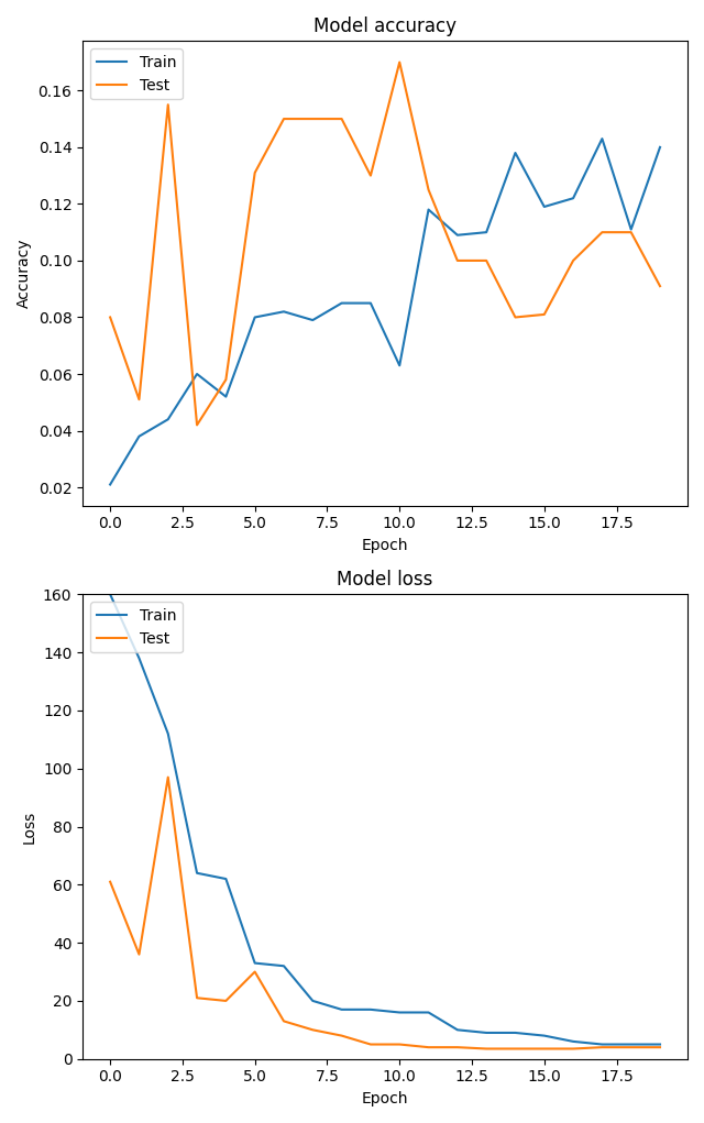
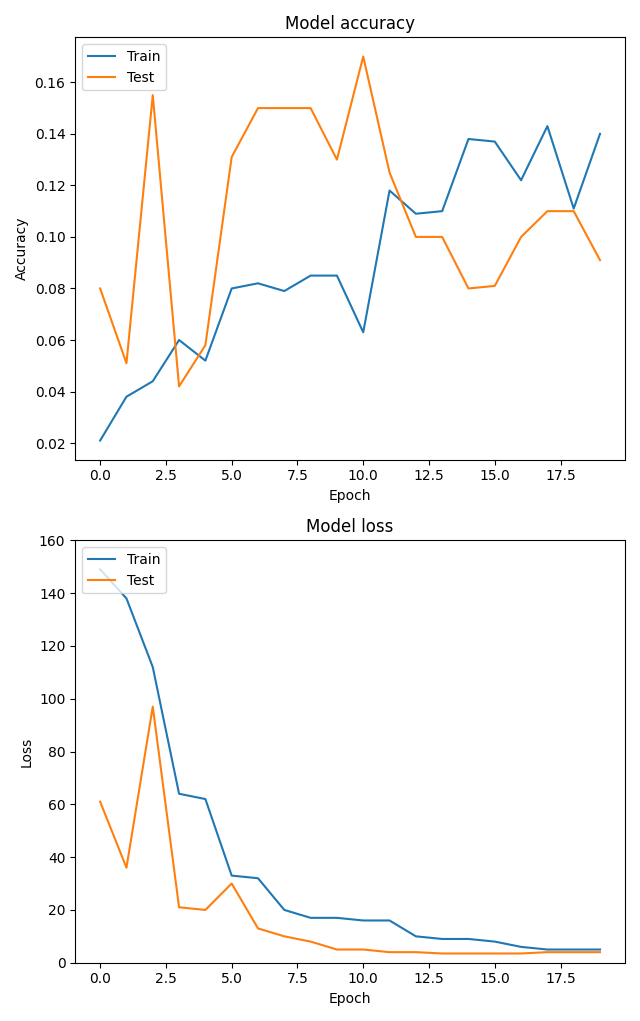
Model accuracy/Train/15.0: 0.119 -> 0.137
Model loss/Train/0.0: 160 -> 149
